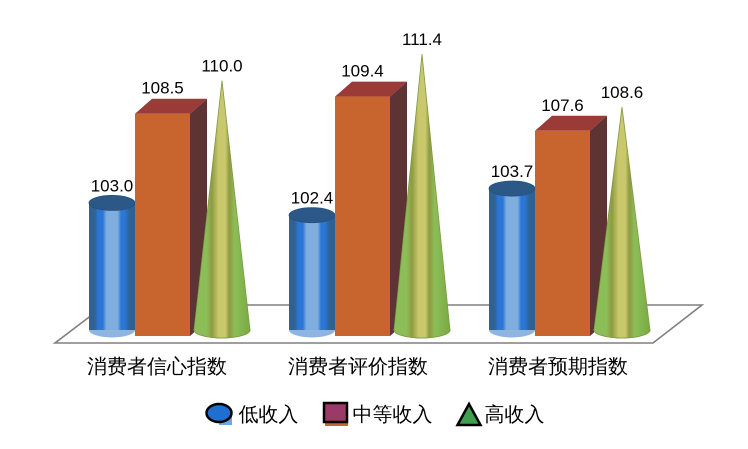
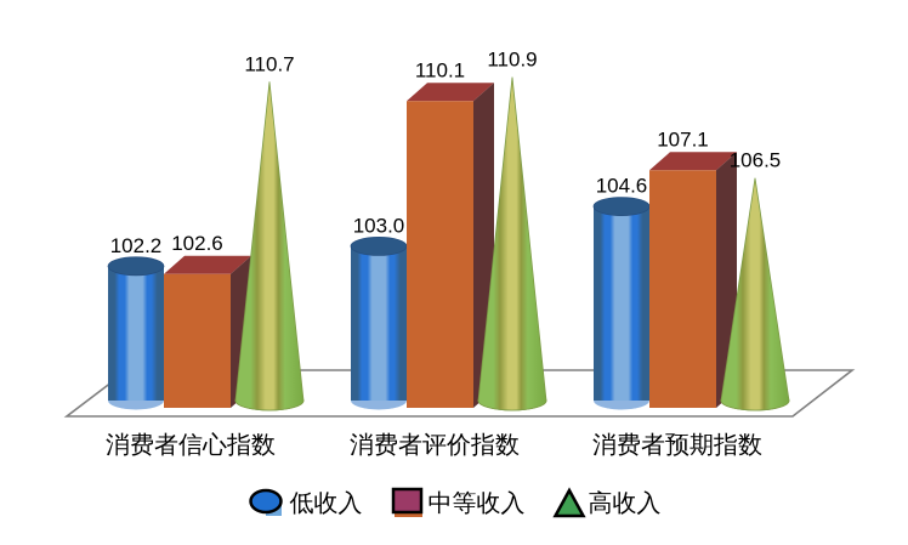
低收入/消费者信心指数: 103.0 -> 102.2
中等收入/消费者信心指数: 108.5 -> 102.6
高收入/消费者信心指数: 110.0 -> 110.7
低收入/消费者评价指数: 102.4 -> 103.0
中等收入/消费者评价指数: 109.4 -> 110.1
高收入/消费者评价指数: 111.4 -> 110.9
低收入/消费者预期指数: 103.7 -> 104.6
中等收入/消费者预期指数: 107.6 -> 107.1
高收入/消费者预期指数: 108.6 -> 106.5
